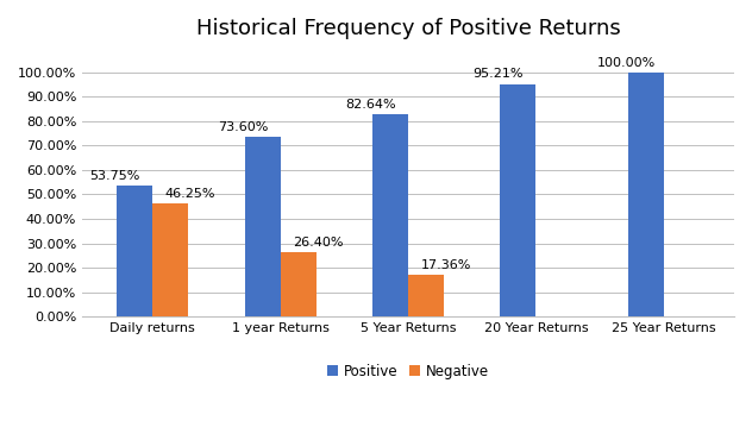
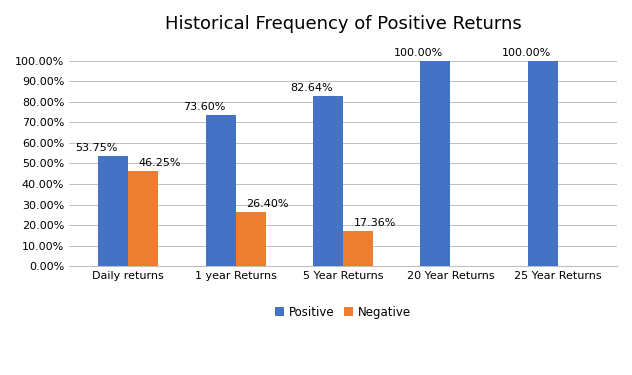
Positive/20 Year Returns: 95.21% -> 100.00%
